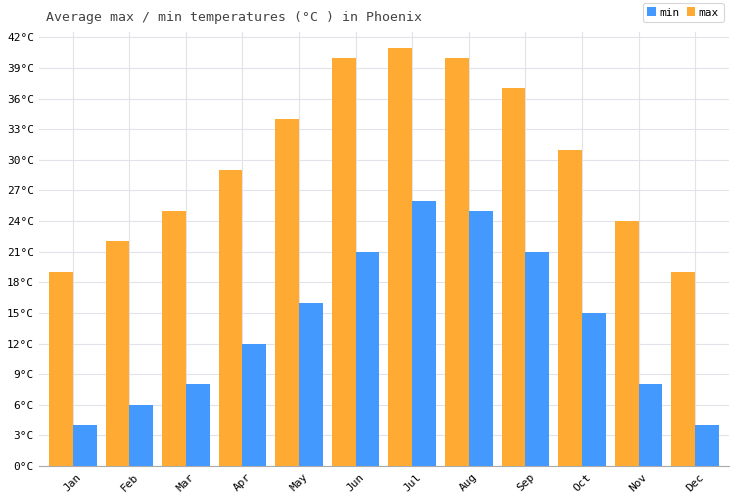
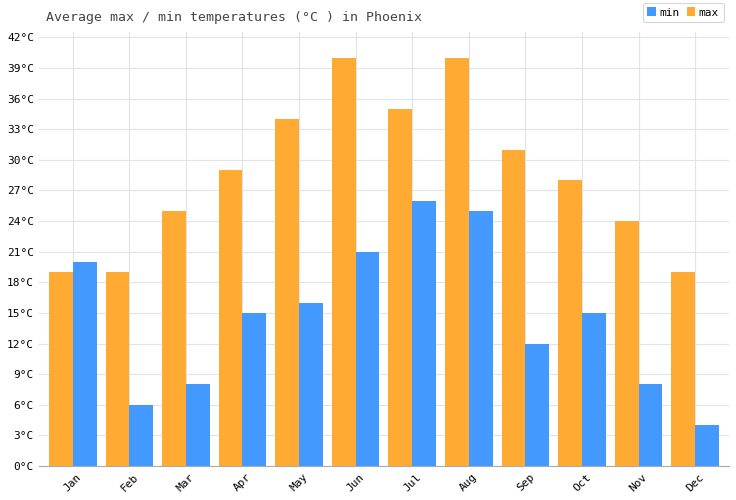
min/Jan: 4°C -> 20°C
max/Feb: 22°C -> 19°C
min/Apr: 12°C -> 15°C
max/Jul: 41°C -> 35°C
max/Sep: 37°C -> 31°C
min/Sep: 21°C -> 12°C
max/Oct: 31°C -> 28°C
